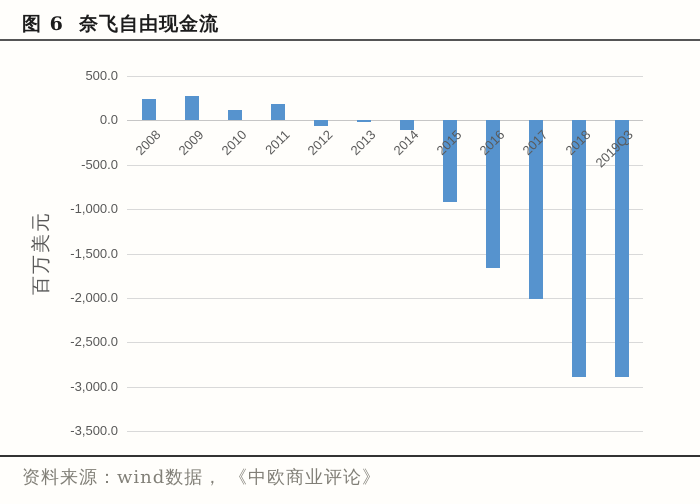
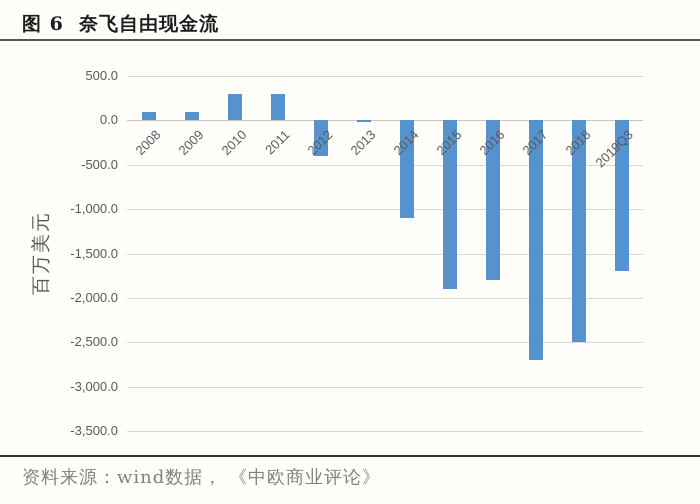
2008: 200 -> 100
2009: 300 -> 100
2010: 100 -> 300
2011: 200 -> 300
2012: -100 -> -400
2014: -100 -> -1100
2015: -900 -> -1900
2016: -1700 -> -1800
2017: -2000 -> -2700
2018: -2900 -> -2500
2019Q3: -2900 -> -1700
